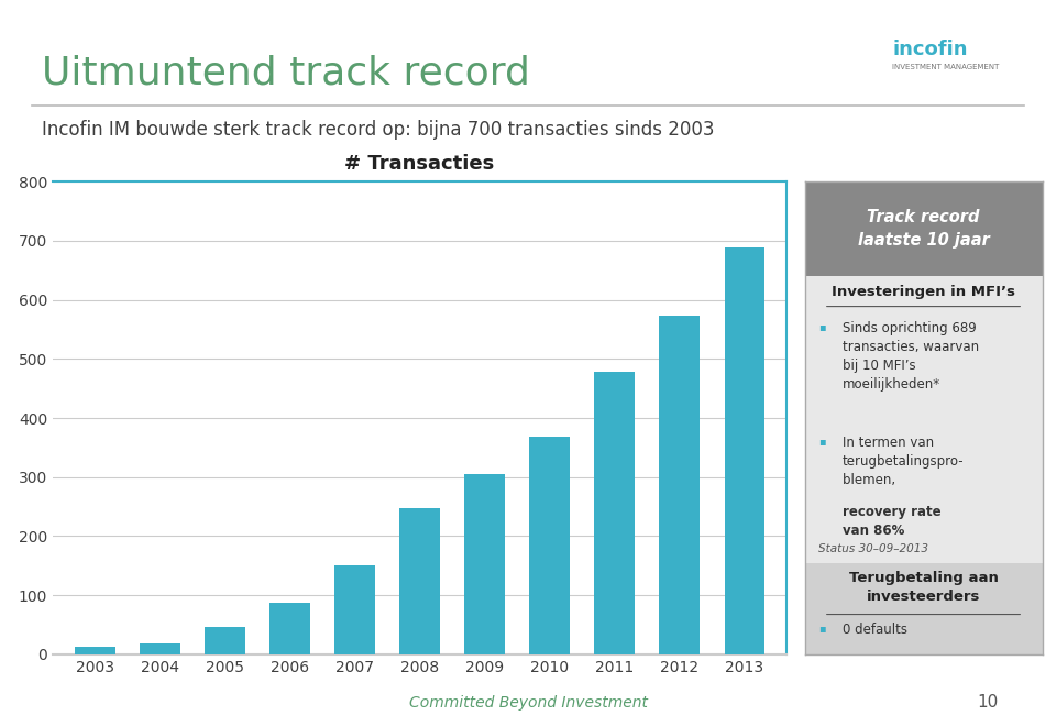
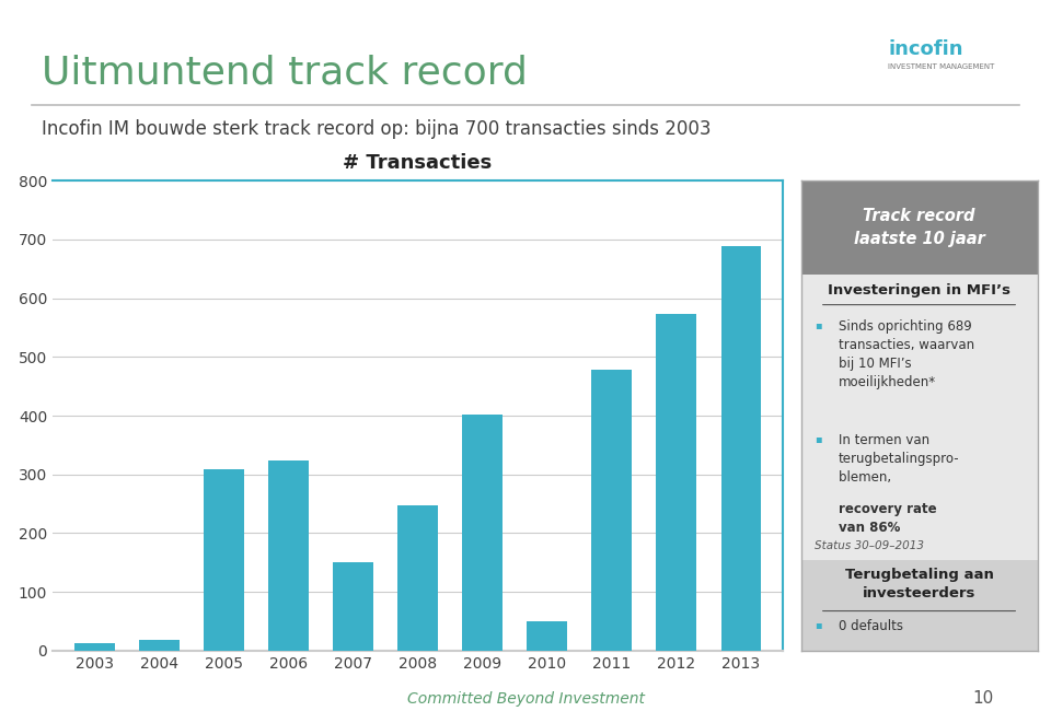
2005: 47 -> 308
2006: 87 -> 324
2009: 305 -> 402
2010: 368 -> 50
